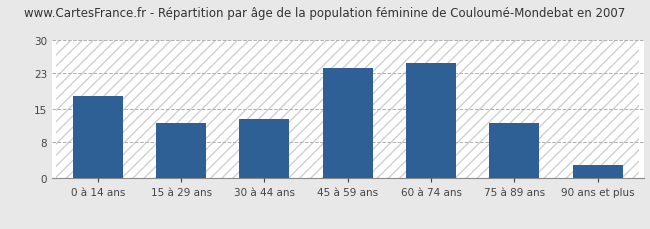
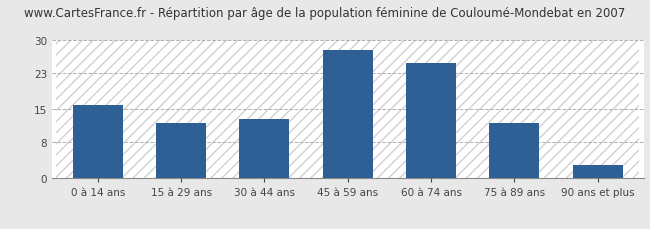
0 à 14 ans: 18 -> 16
45 à 59 ans: 24 -> 28
